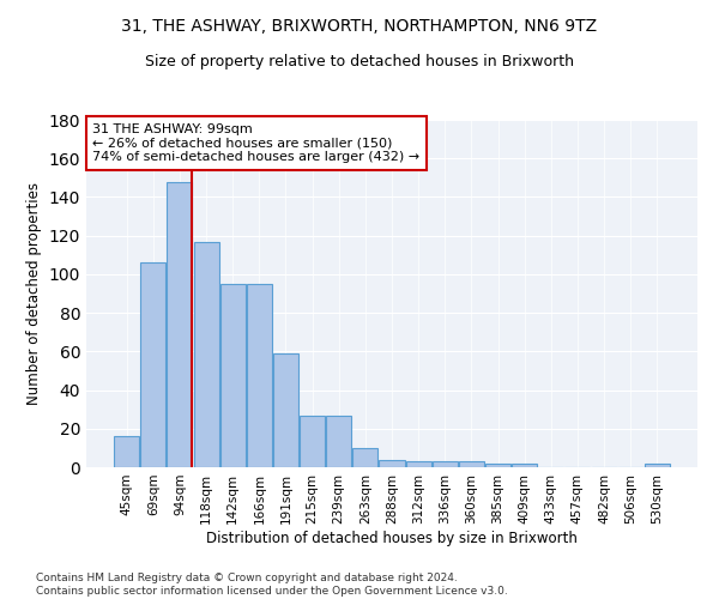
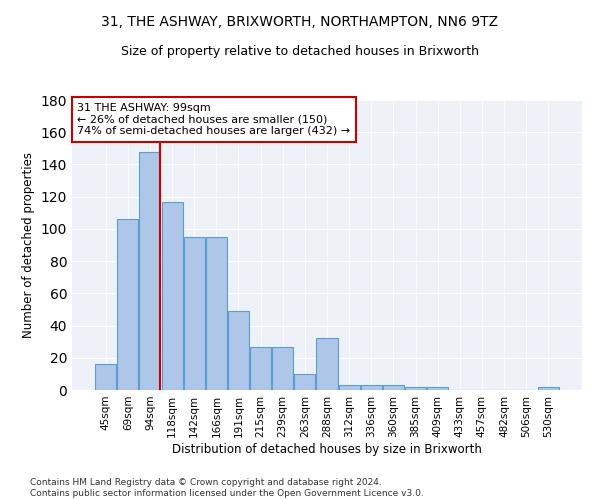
191sqm: 59 -> 49
288sqm: 4 -> 32
